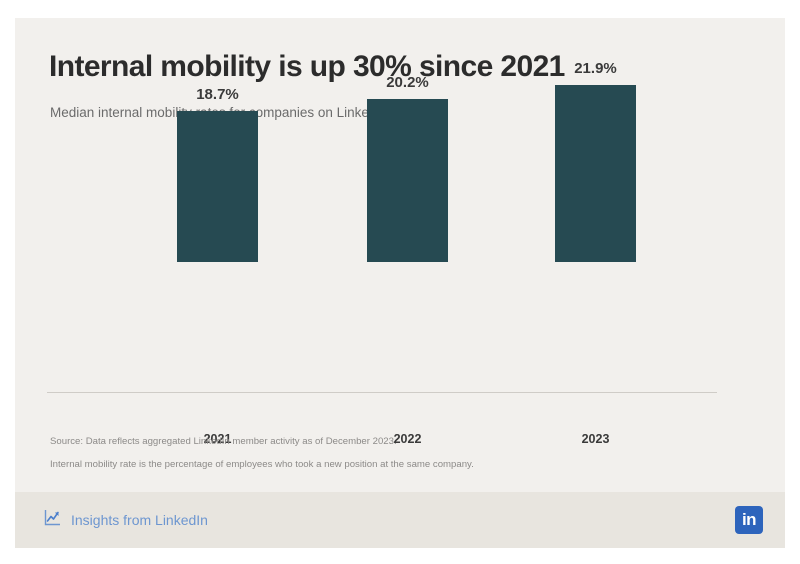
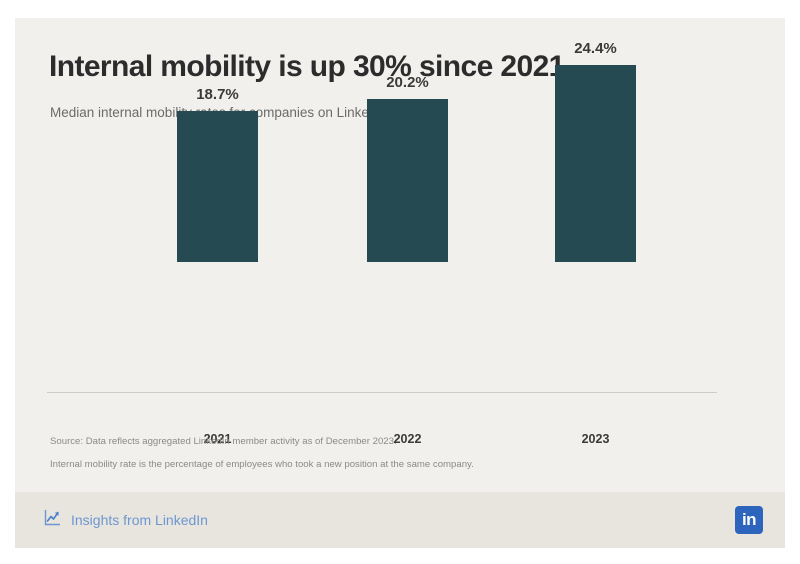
2023: 21.9% -> 24.4%
